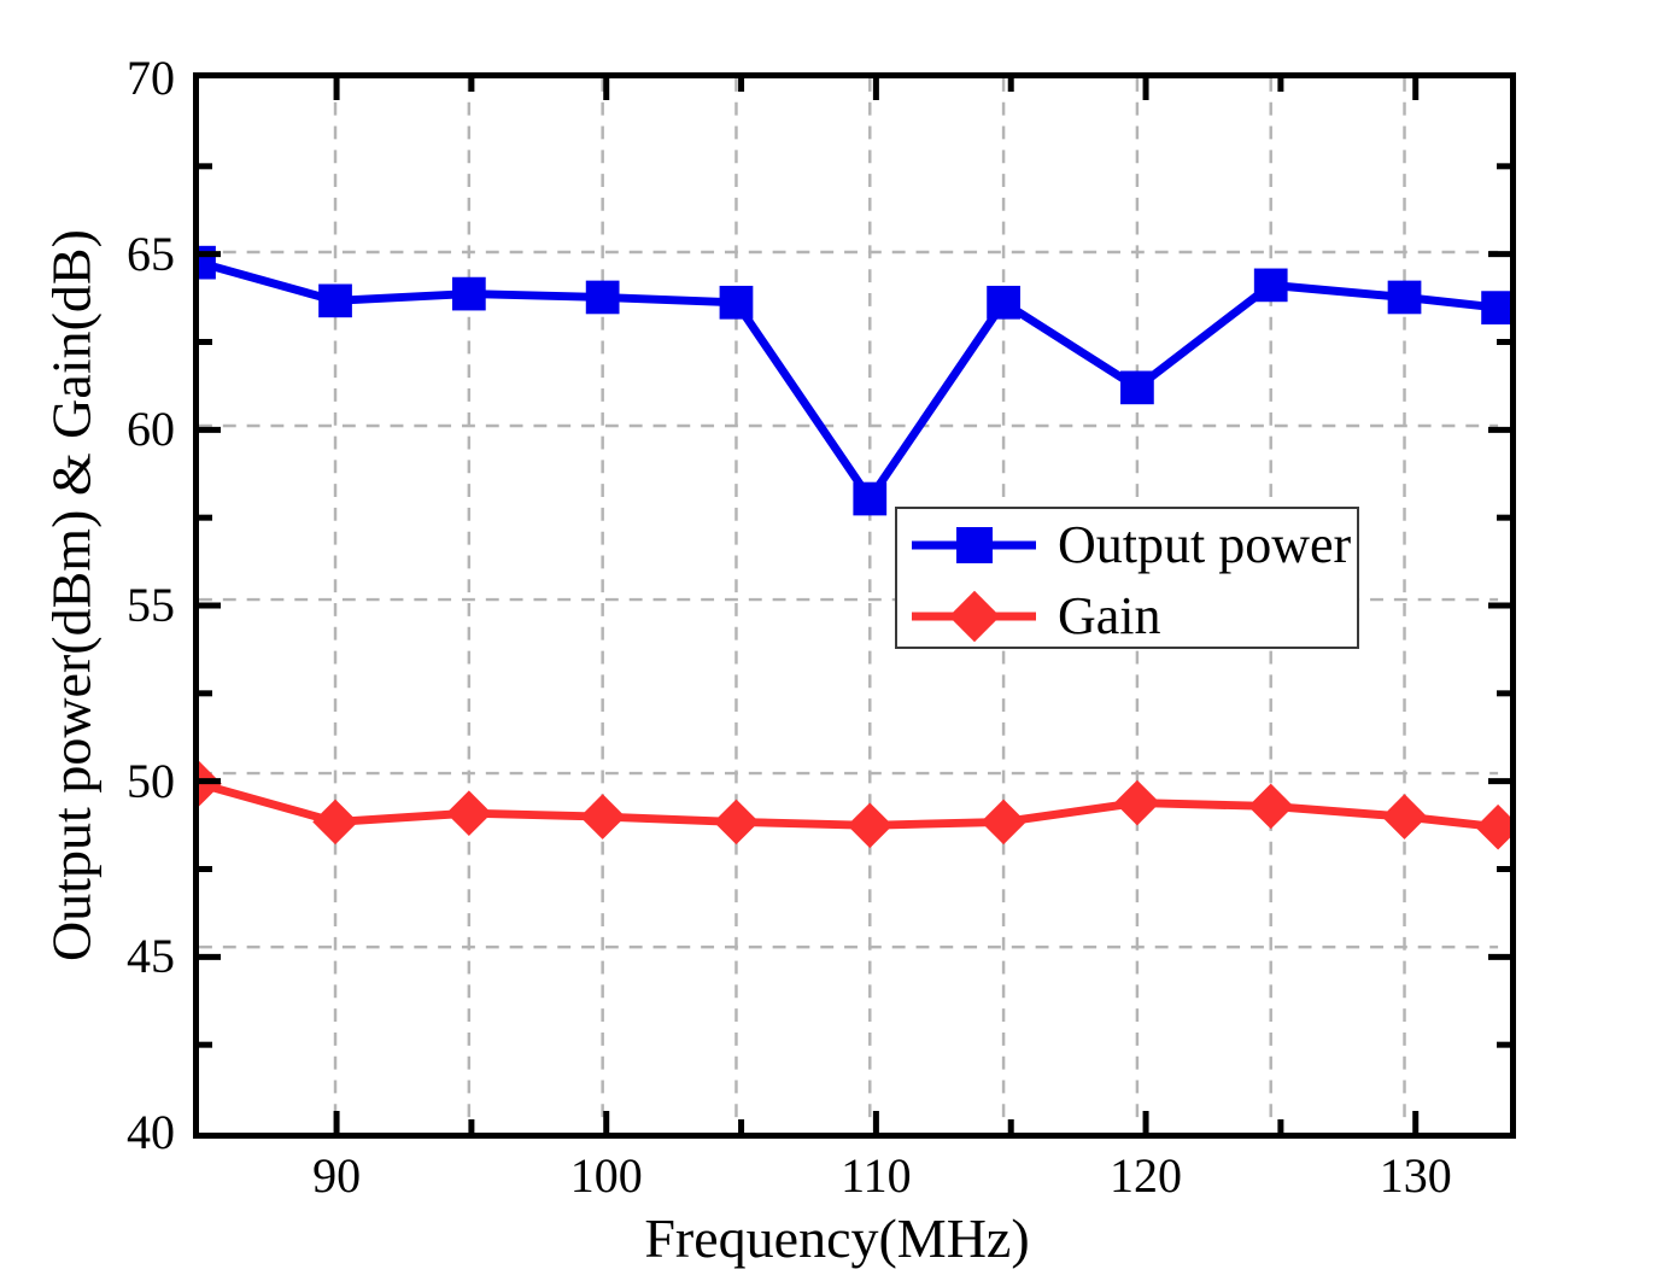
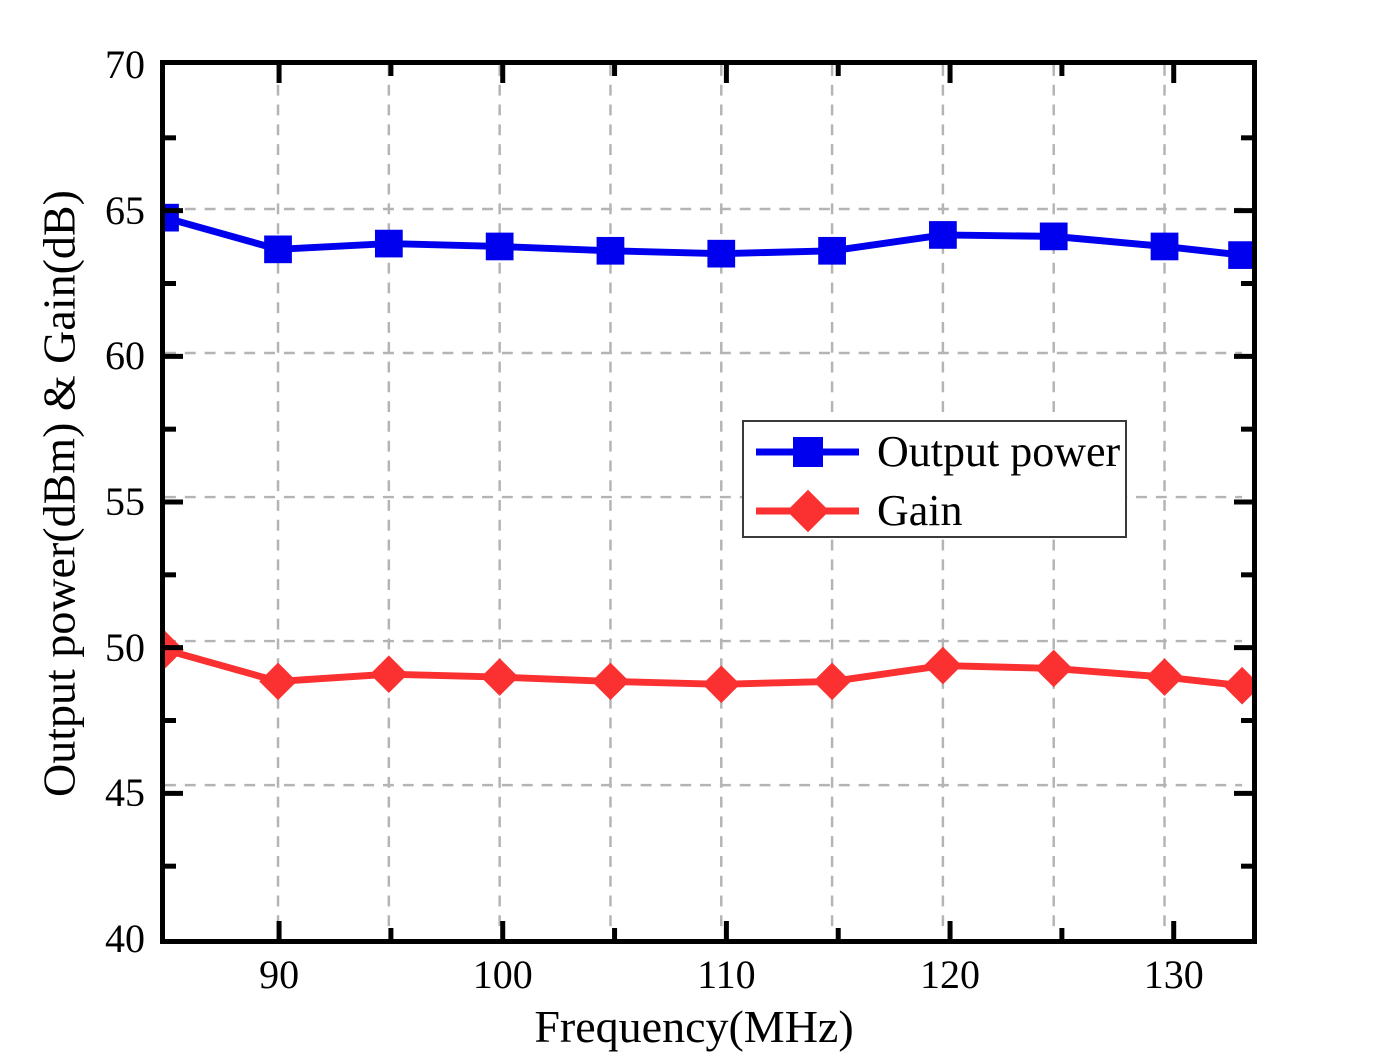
Output power/110: 57.9 -> 63.5
Output power/120: 61.1 -> 64.1
